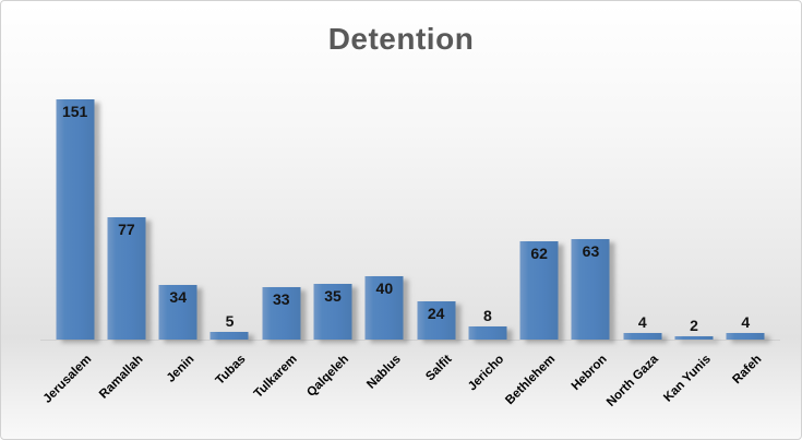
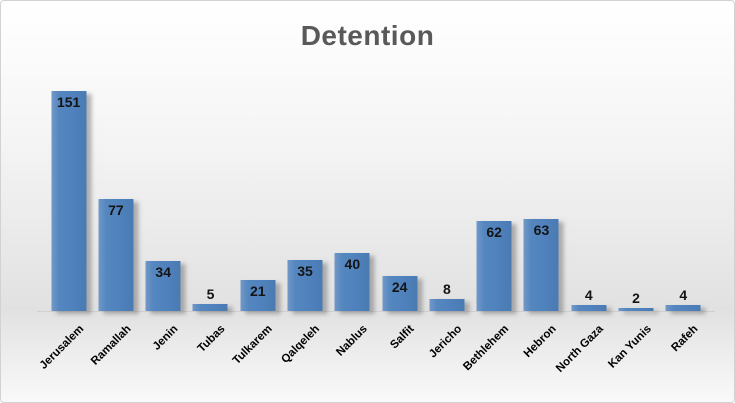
Tulkarem: 33 -> 21
